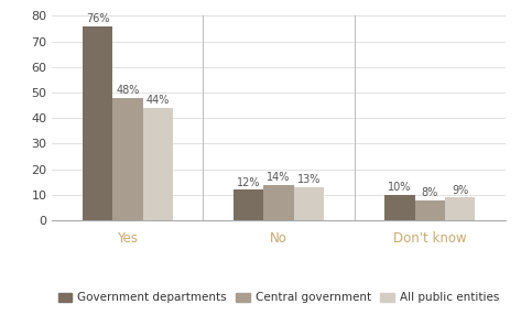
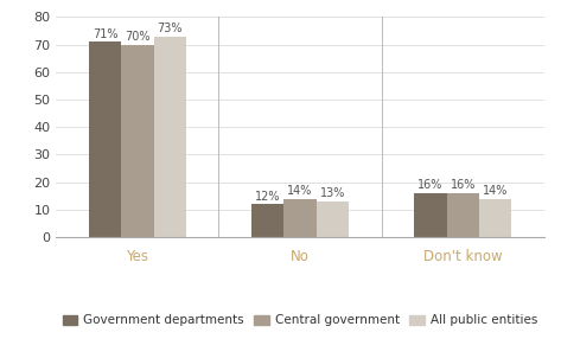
Government departments/Yes: 76% -> 71%
Central government/Yes: 48% -> 70%
All public entities/Yes: 44% -> 73%
Government departments/Don't know: 10% -> 16%
Central government/Don't know: 8% -> 16%
All public entities/Don't know: 9% -> 14%
